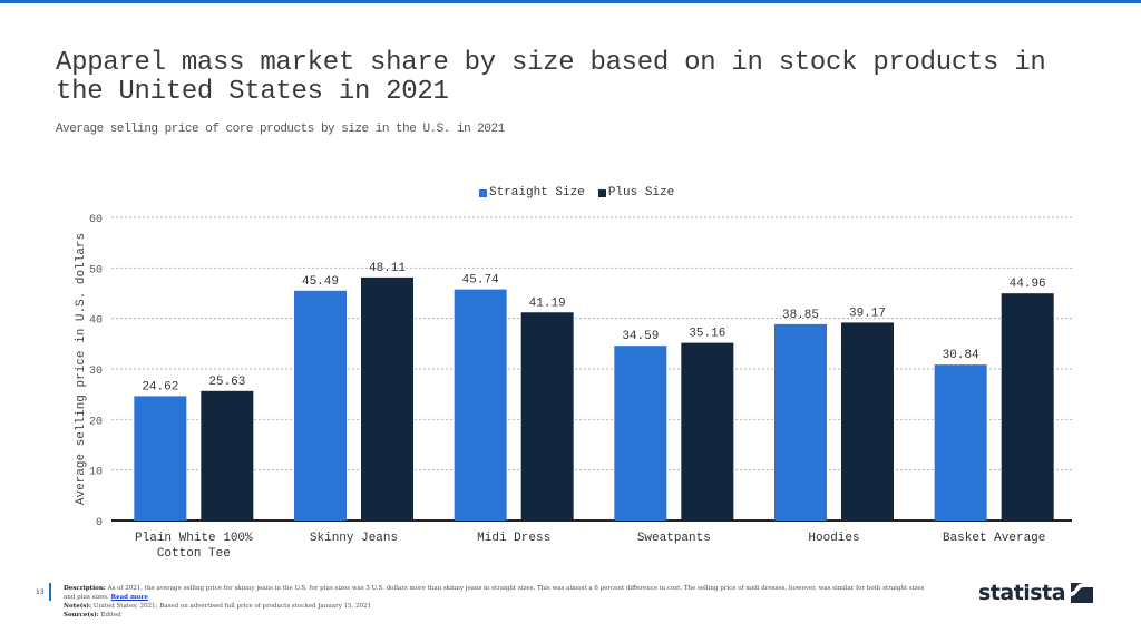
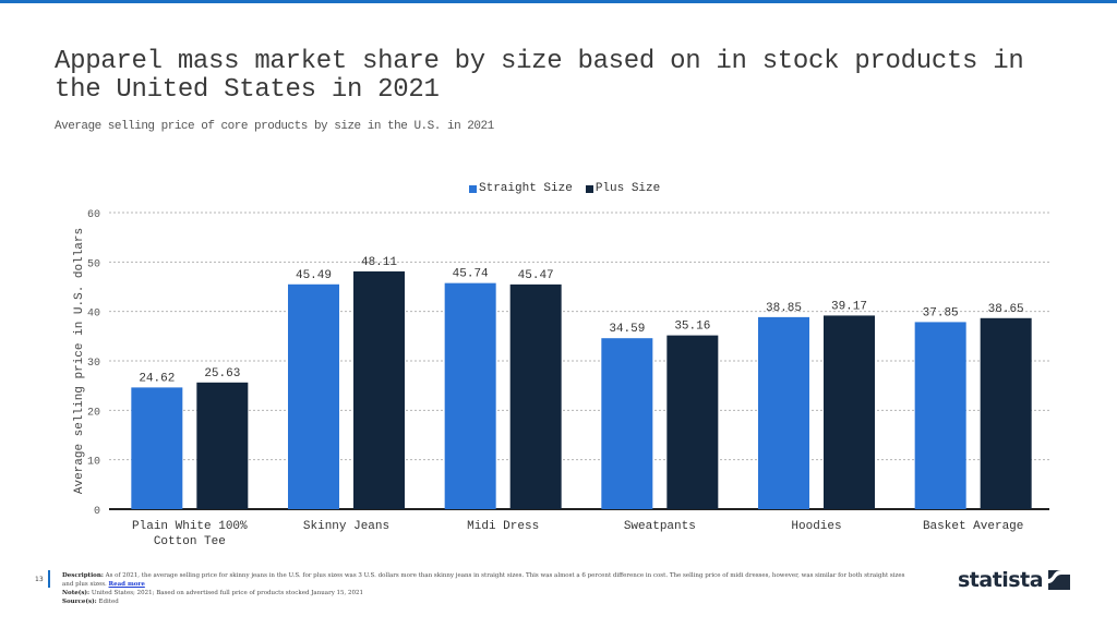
Plus Size/Midi Dress: 41.19 -> 45.47
Straight Size/Basket Average: 30.84 -> 37.85
Plus Size/Basket Average: 44.96 -> 38.65
